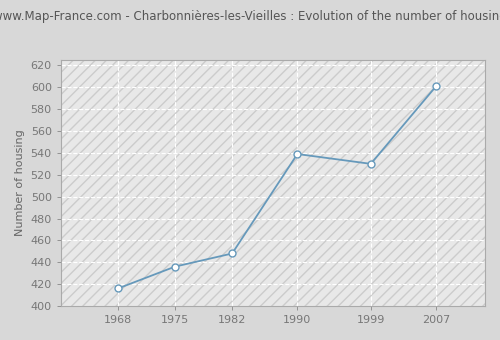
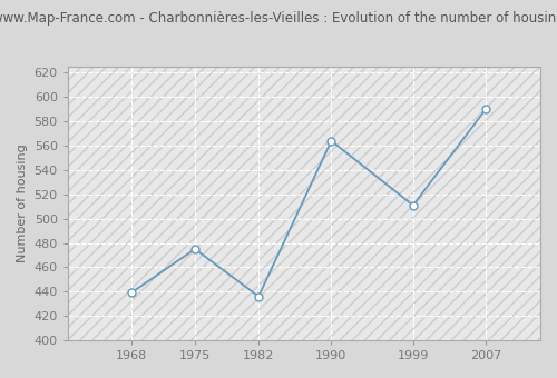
1968: 416 -> 439
1975: 436 -> 475
1982: 448 -> 436
1990: 539 -> 564
1999: 530 -> 511
2007: 601 -> 590
